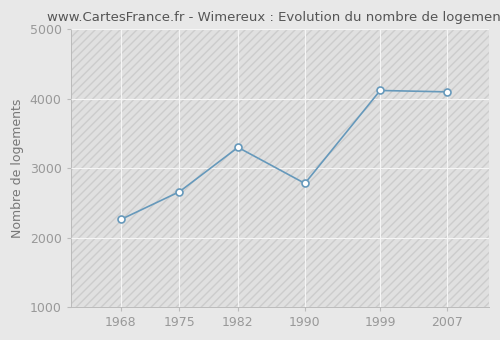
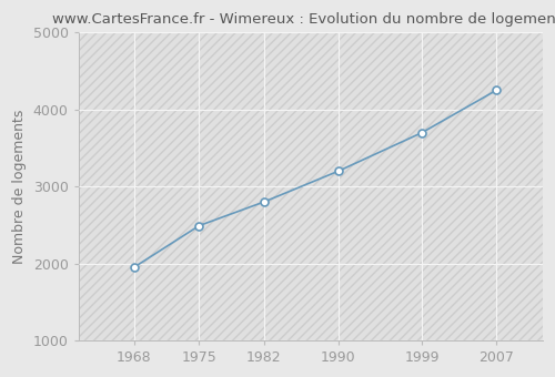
1968: 2260 -> 1950
1975: 2660 -> 2490
1982: 3300 -> 2800
1990: 2780 -> 3200
1999: 4120 -> 3700
2007: 4100 -> 4250
